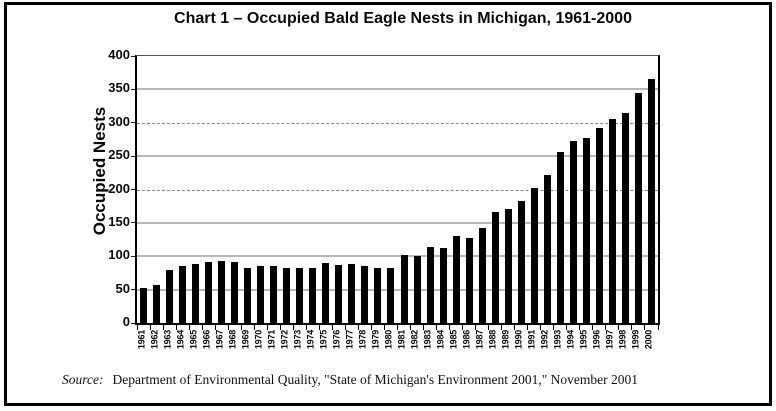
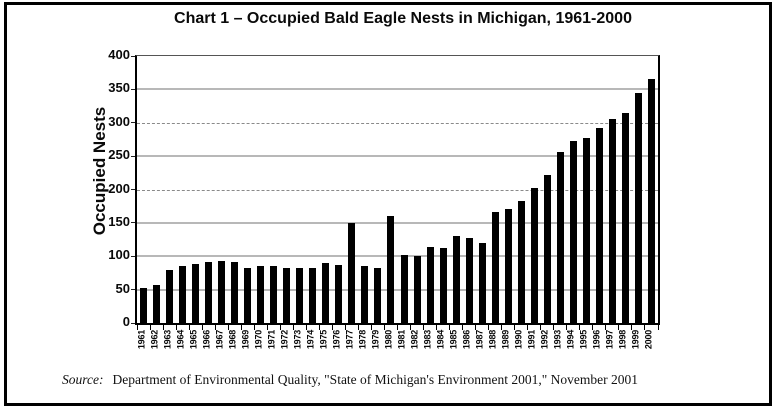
1977: 90 -> 150
1980: 80 -> 160
1987: 140 -> 120
